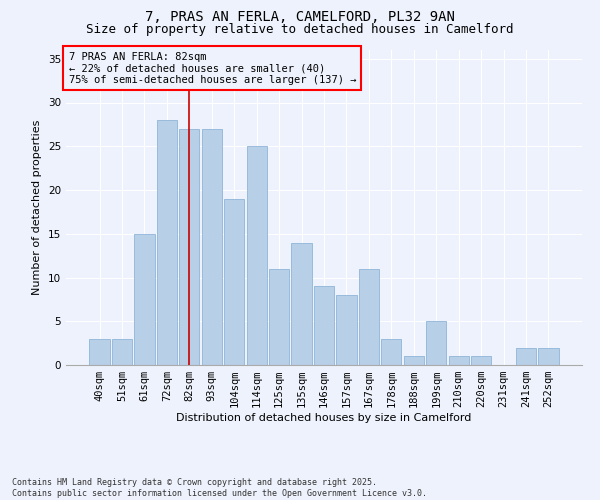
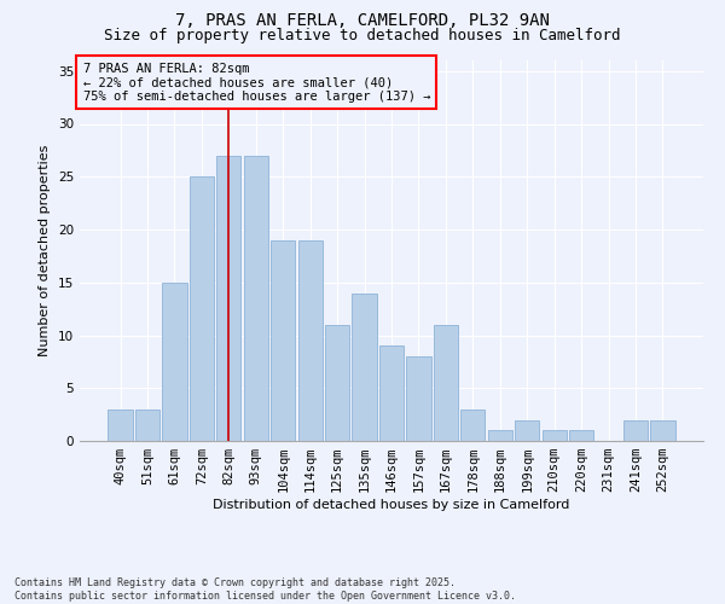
72sqm: 28 -> 25
114sqm: 25 -> 19
199sqm: 5 -> 2
